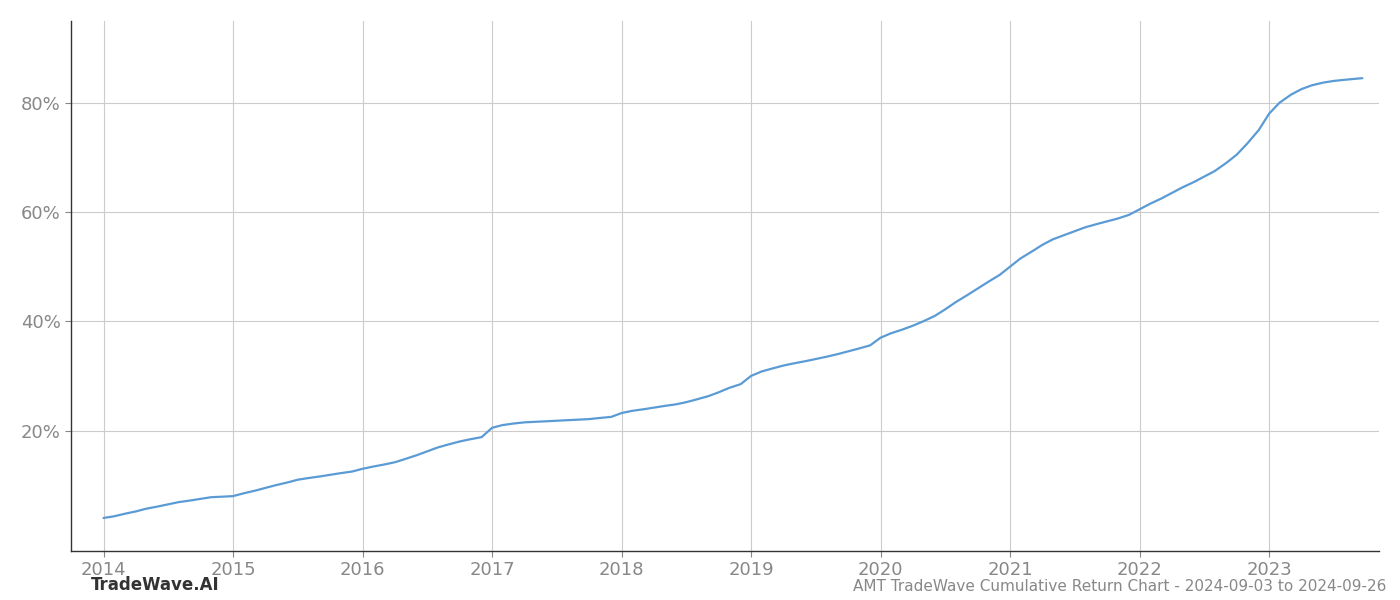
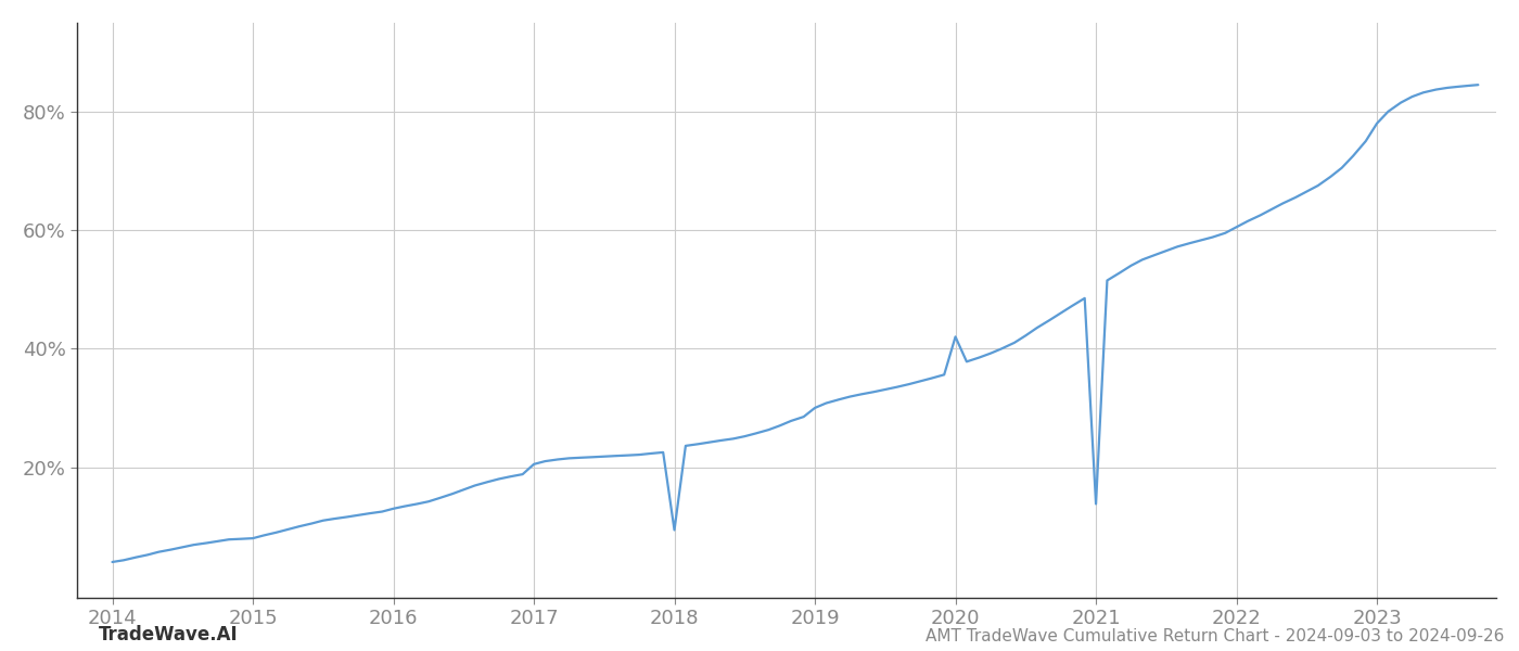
2018: 23.2% -> 9.4%
2020: 37.0% -> 42.0%
2021: 50.0% -> 13.8%
